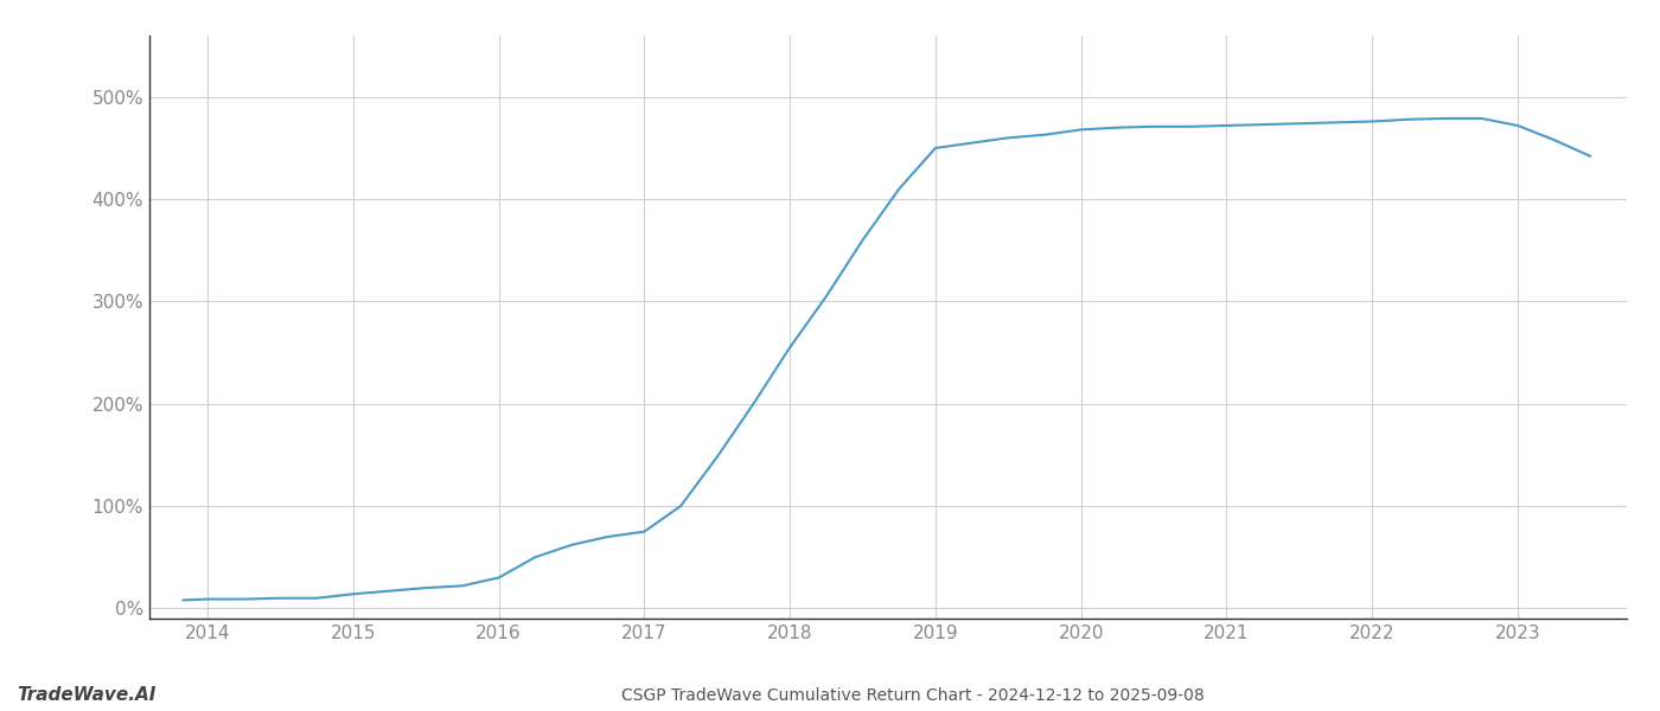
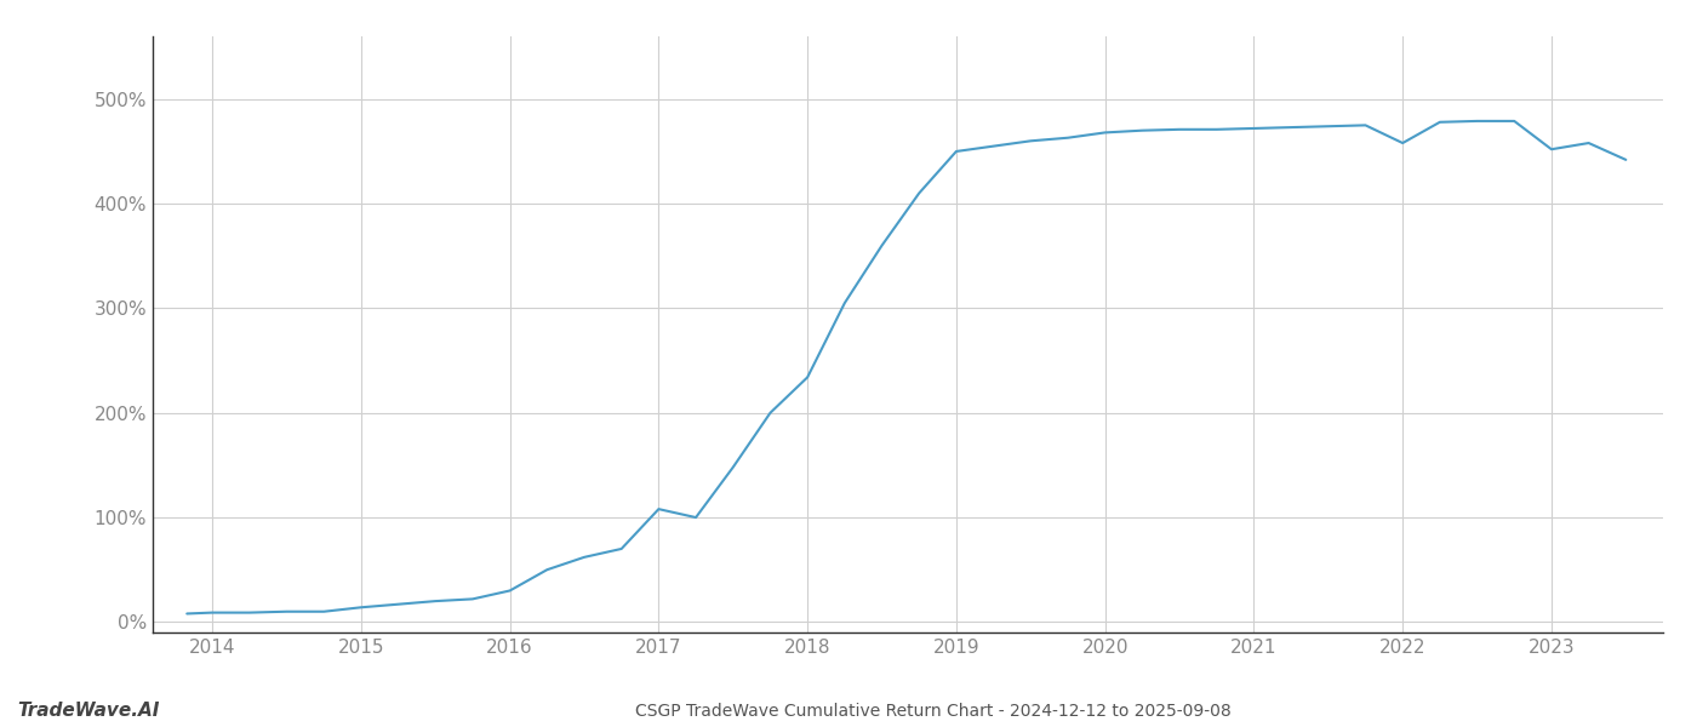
2017: 75% -> 108%
2018: 255% -> 234%
2022: 476% -> 458%
2023: 472% -> 452%
